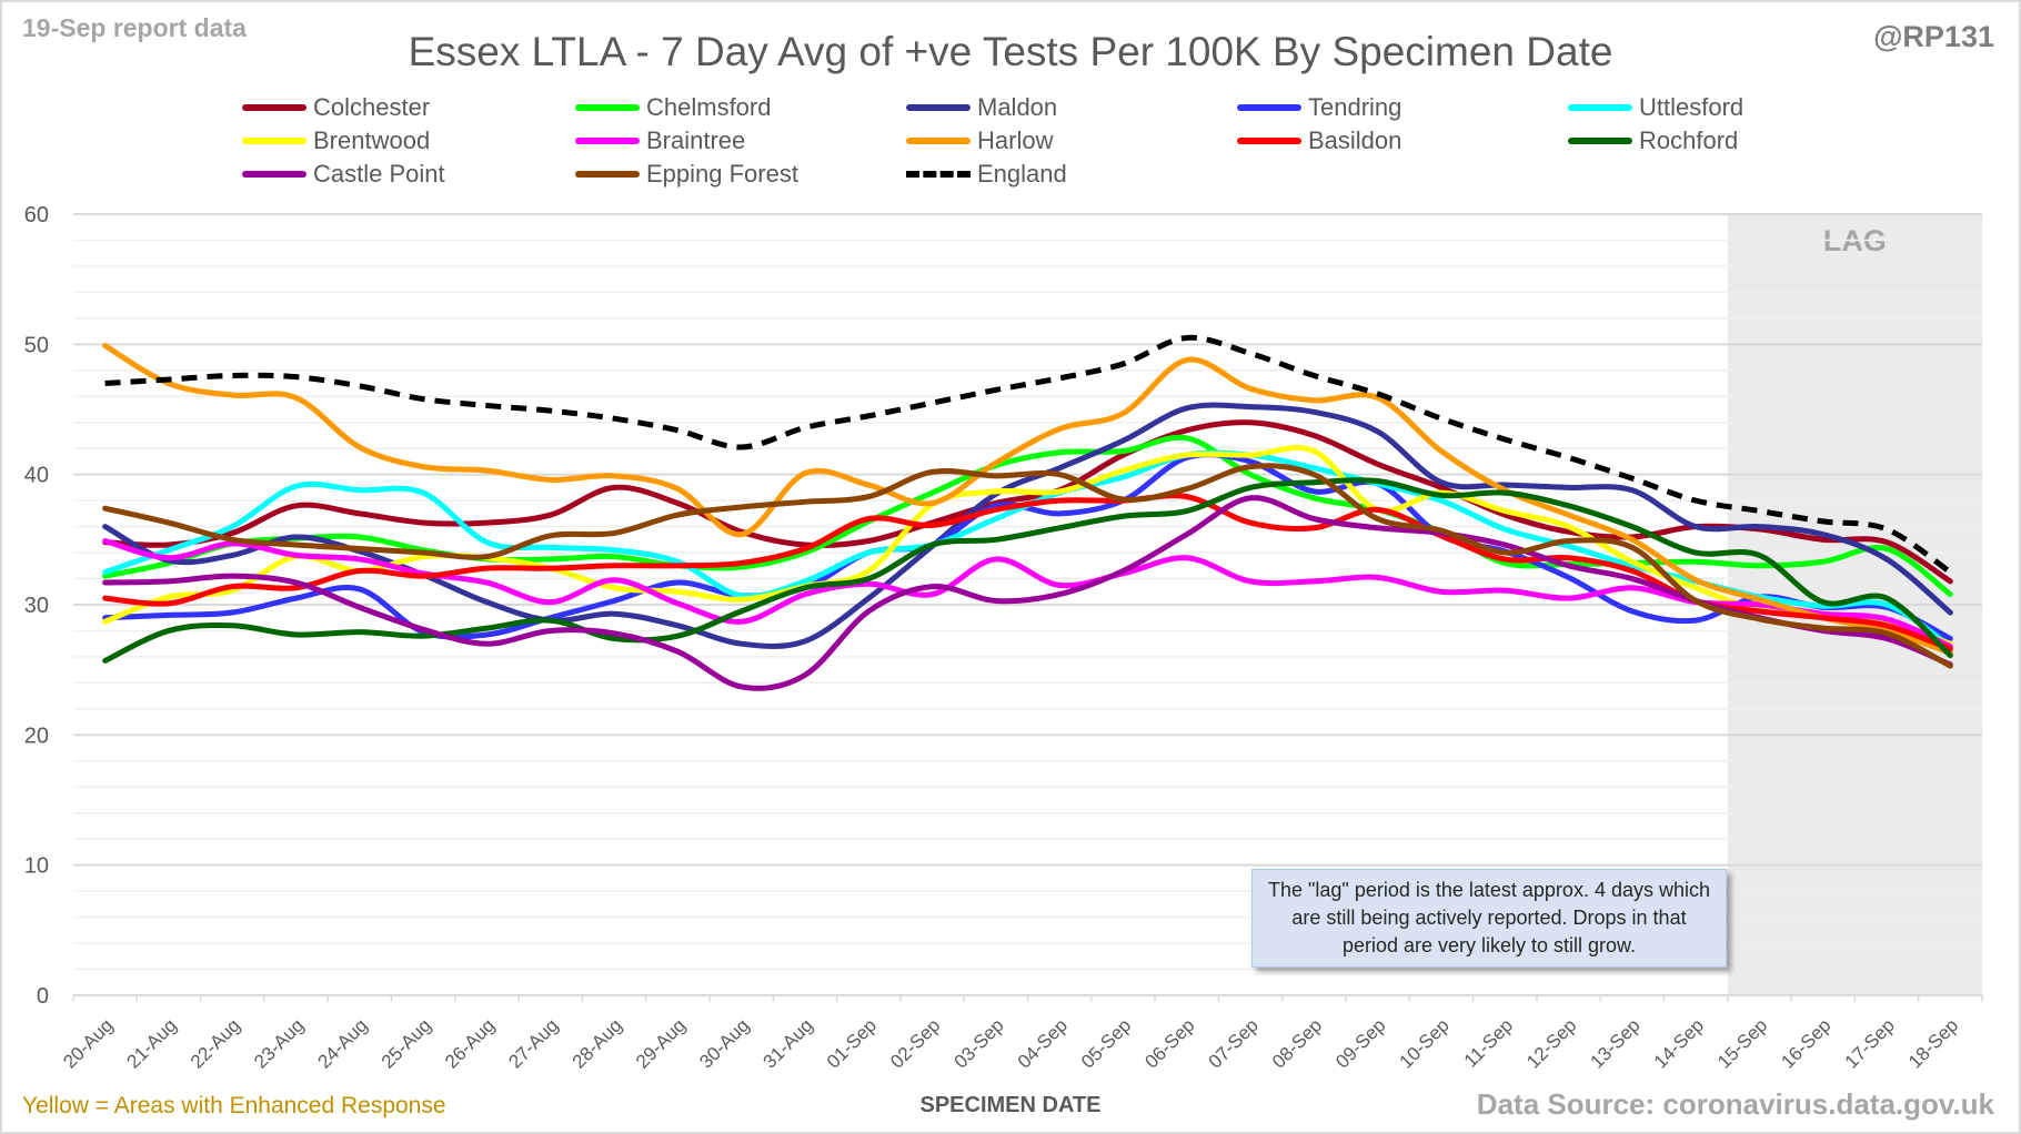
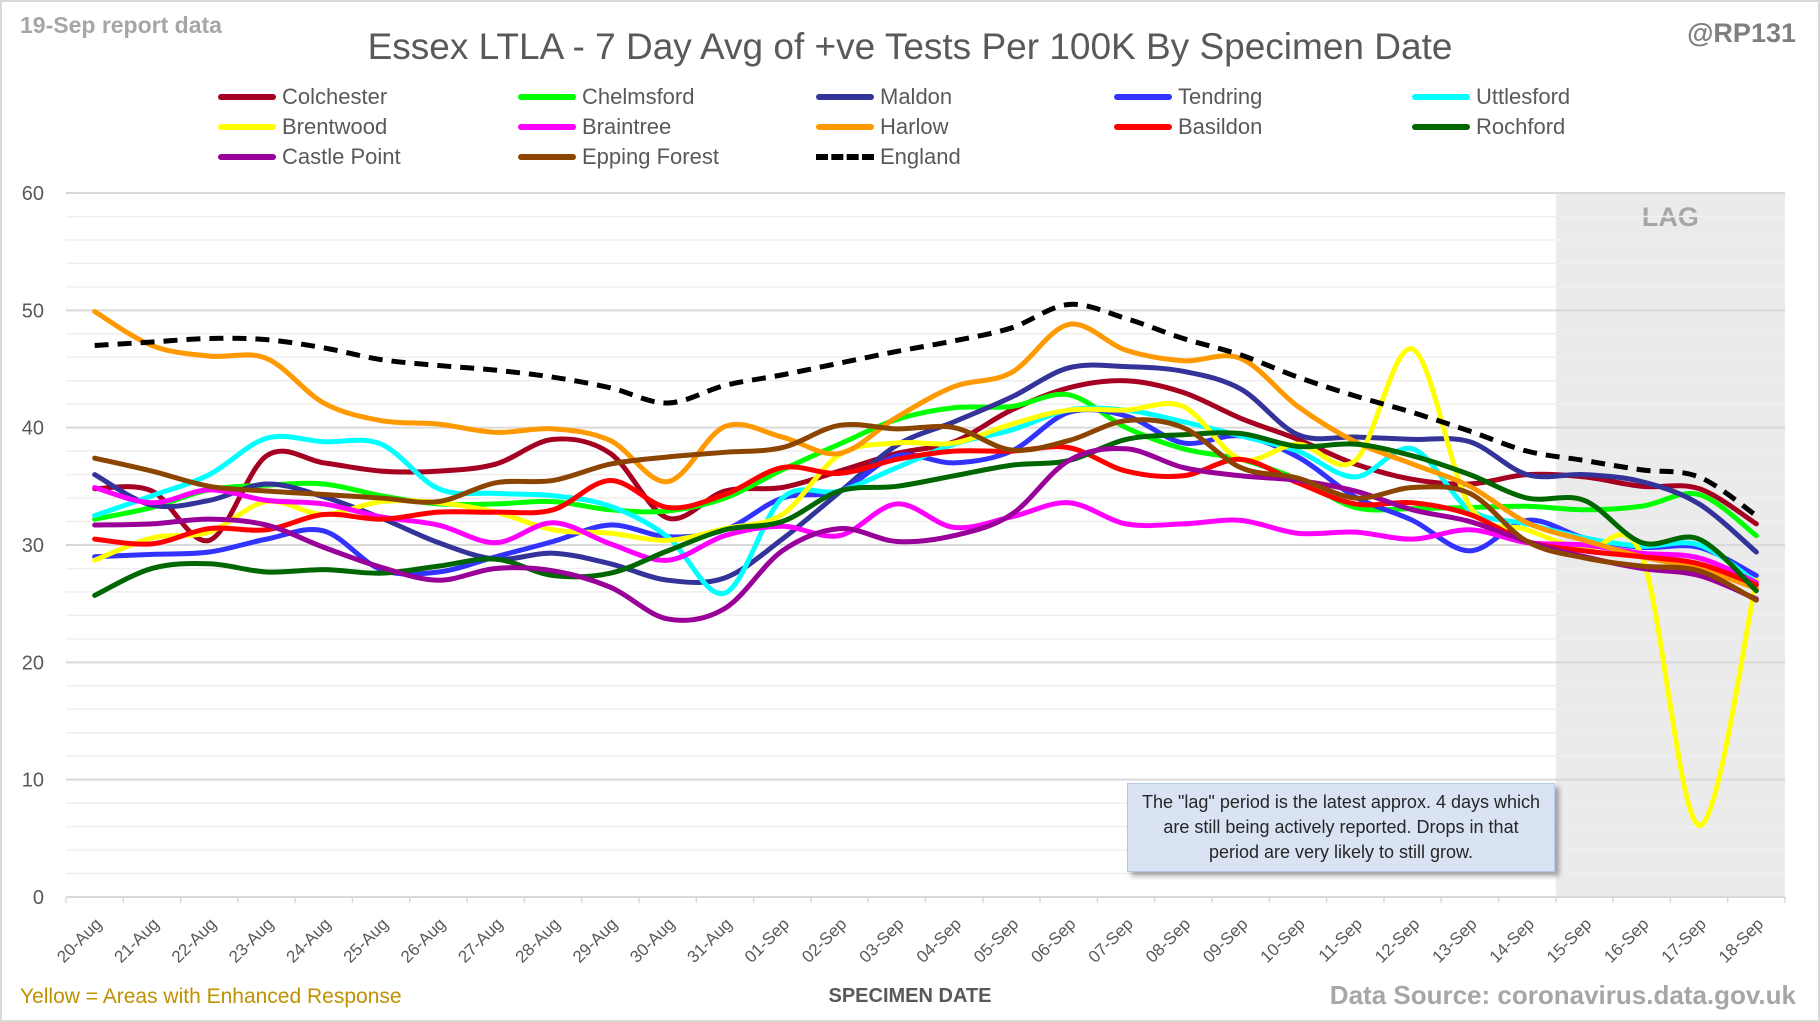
Colchester/22-Aug: 35.5 -> 30.4
Basildon/29-Aug: 33.0 -> 35.5
Colchester/30-Aug: 35.6 -> 32.3
Uttlesford/31-Aug: 31.8 -> 25.9
Castle Point/06-Sep: 35.4 -> 37.2
Tendring/10-Sep: 35.3 -> 37.5
Uttlesford/12-Sep: 34.5 -> 38.2
Brentwood/12-Sep: 36.0 -> 46.7
Tendring/14-Sep: 28.8 -> 32.1
Brentwood/17-Sep: 28.5 -> 6.1
